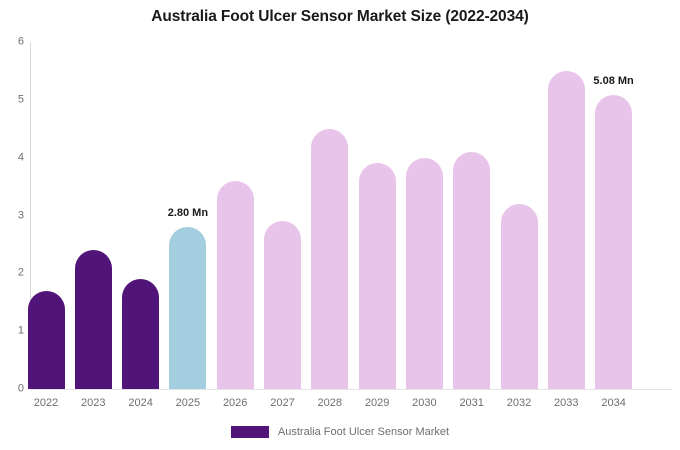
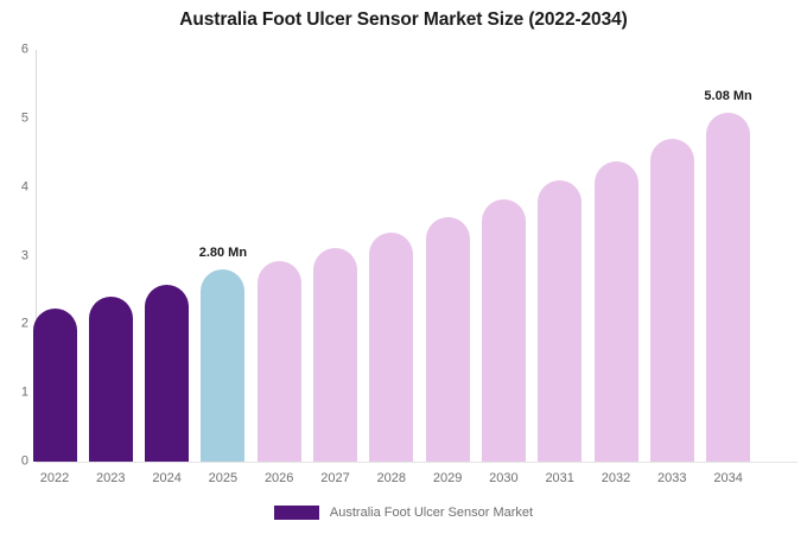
2022: 1.7 -> 2.2
2024: 1.9 -> 2.6
2026: 3.6 -> 2.9
2027: 2.9 -> 3.1
2028: 4.5 -> 3.3
2029: 3.9 -> 3.6
2030: 4.0 -> 3.8
2032: 3.2 -> 4.4
2033: 5.5 -> 4.7
